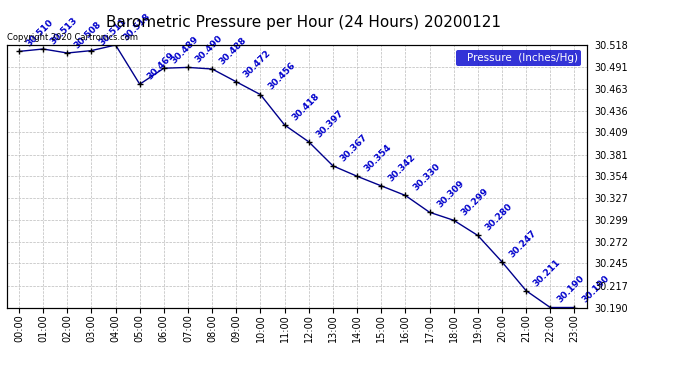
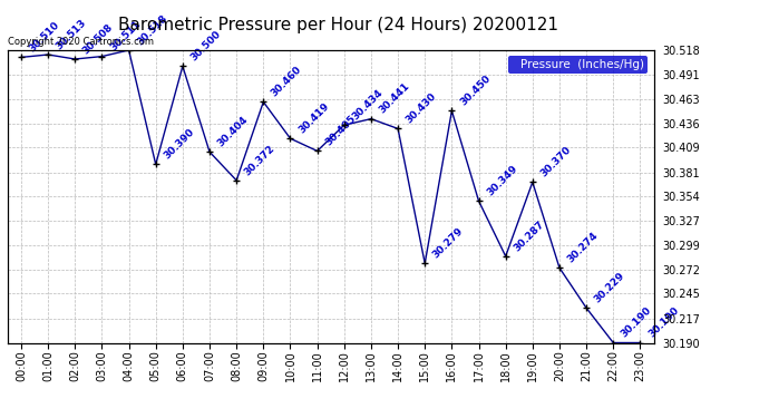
05:00: 30.469 -> 30.390
06:00: 30.489 -> 30.500
07:00: 30.490 -> 30.404
08:00: 30.488 -> 30.372
09:00: 30.472 -> 30.460
10:00: 30.456 -> 30.419
11:00: 30.418 -> 30.405
12:00: 30.397 -> 30.434
13:00: 30.367 -> 30.441
14:00: 30.354 -> 30.430
15:00: 30.342 -> 30.279
16:00: 30.330 -> 30.450
17:00: 30.309 -> 30.349
18:00: 30.299 -> 30.287
19:00: 30.280 -> 30.370
20:00: 30.247 -> 30.274
21:00: 30.211 -> 30.229
